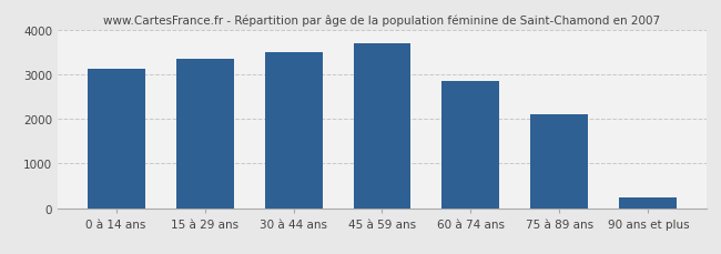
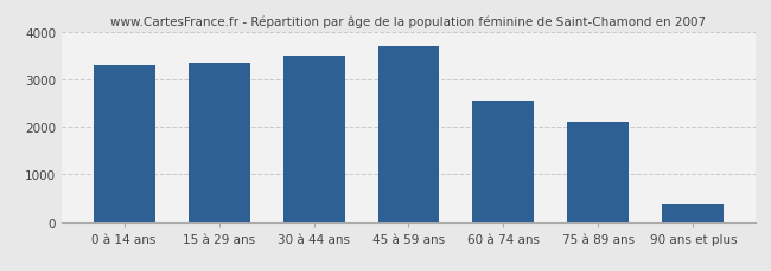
0 à 14 ans: 3130 -> 3300
60 à 74 ans: 2850 -> 2550
90 ans et plus: 230 -> 400
